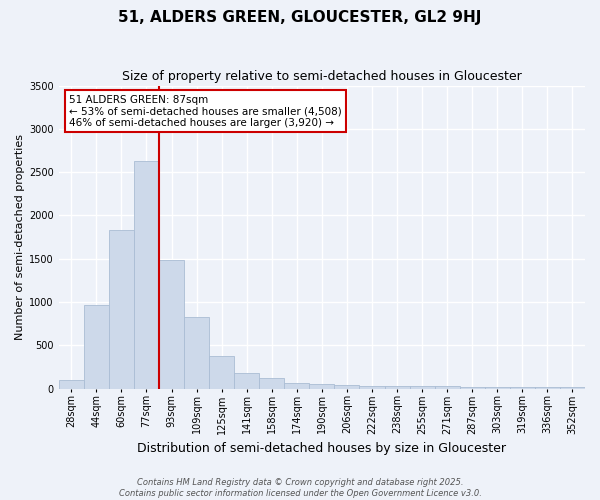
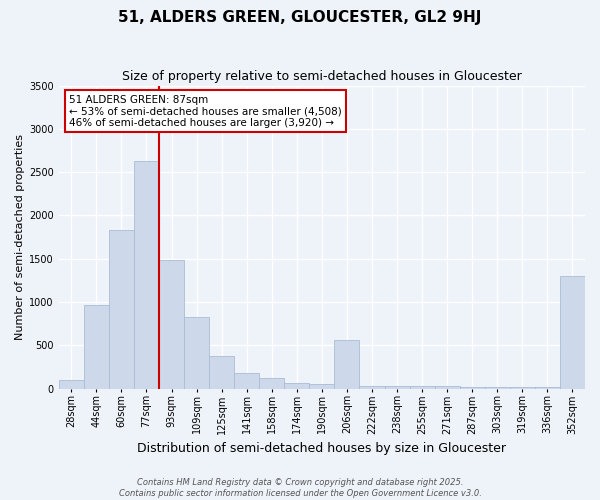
206sqm: 40 -> 560
352sqm: 10 -> 1300
